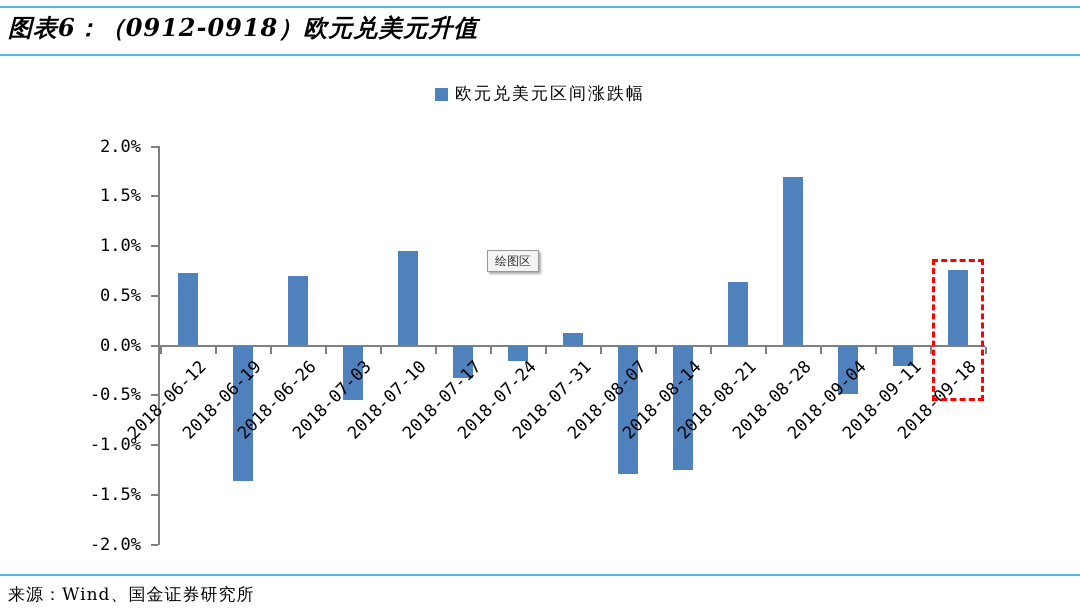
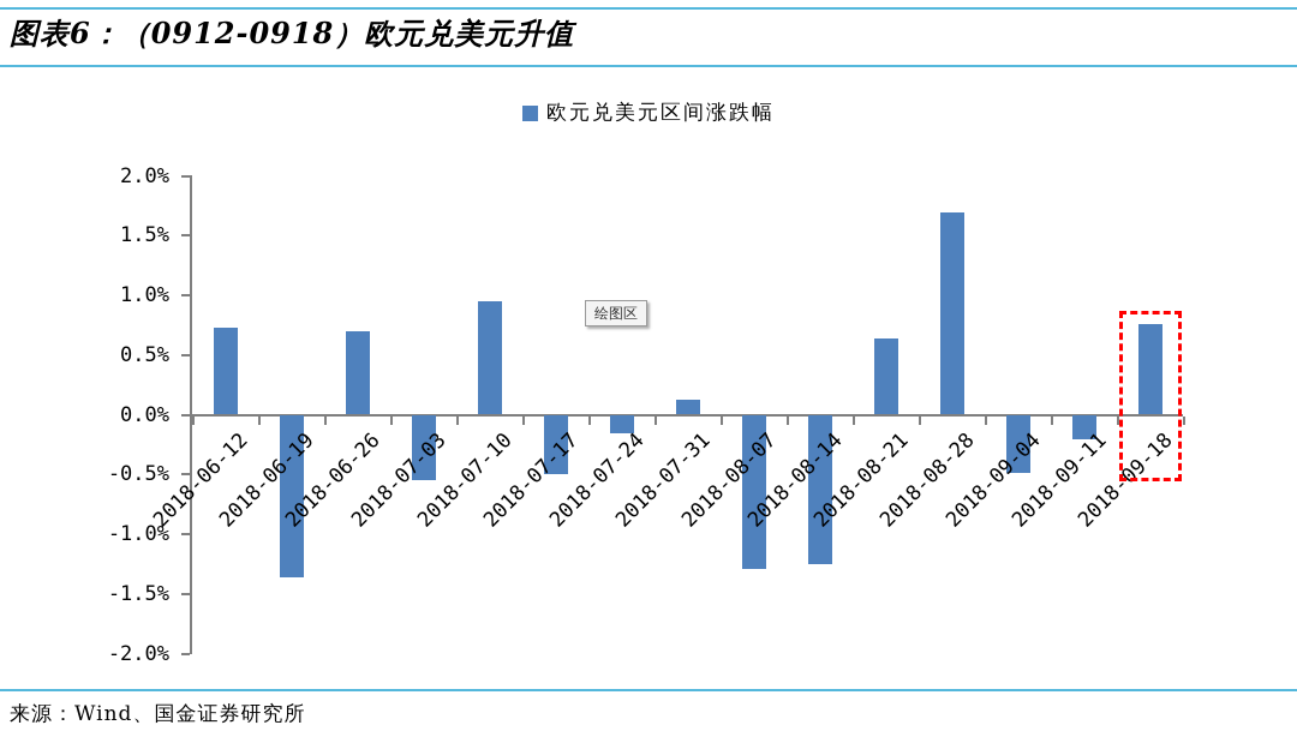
2018-07-17: -0.3% -> -0.5%
